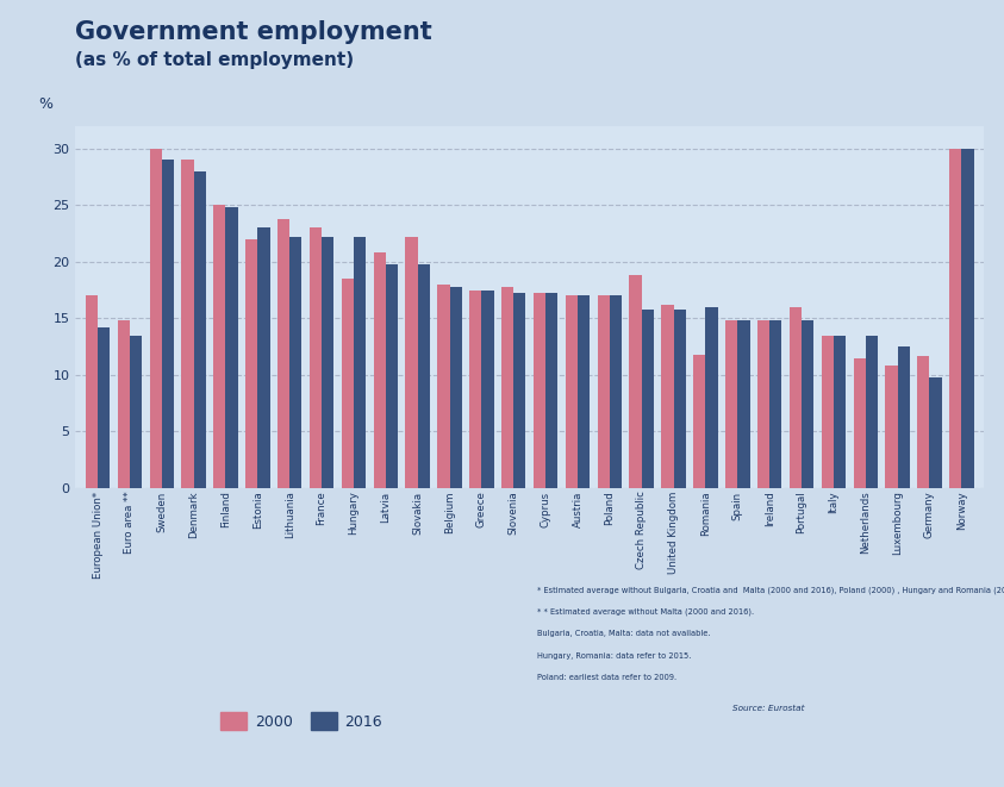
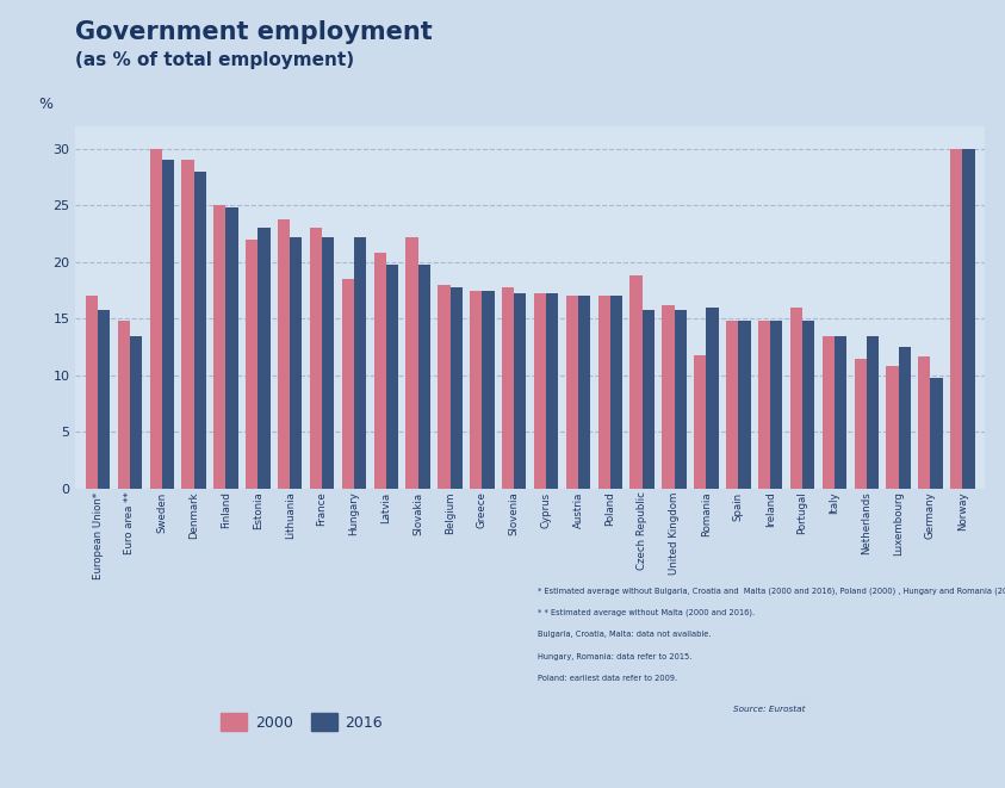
2016/European Union*: 14.2 -> 15.8
